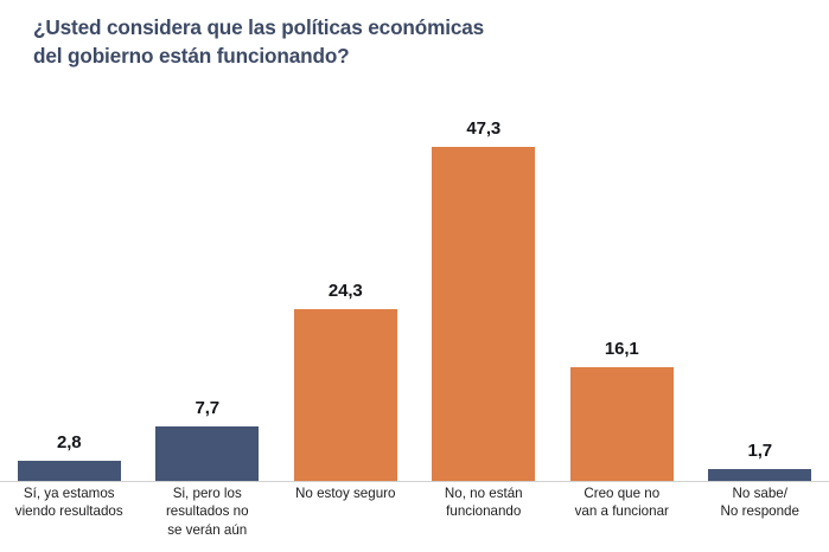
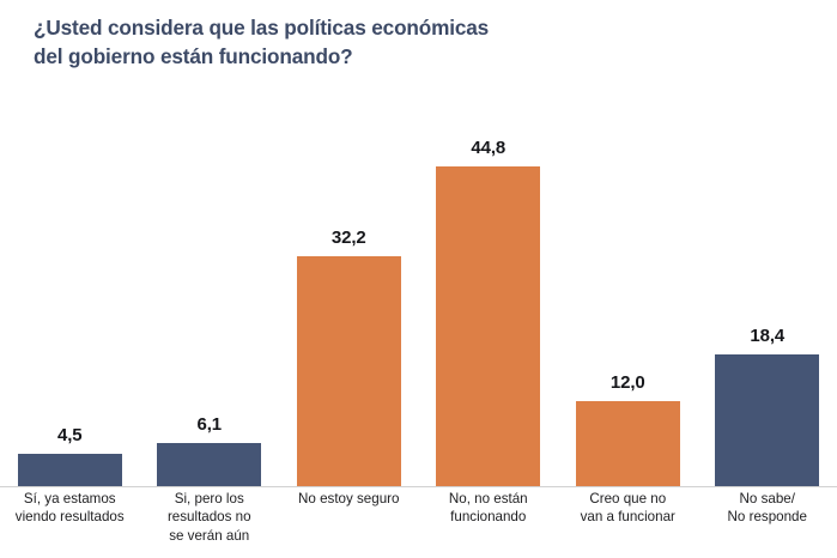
Sí, ya estamos viendo resultados: 2,8 -> 4,5
Si, pero los resultados no se verán aún: 7,7 -> 6,1
No estoy seguro: 24,3 -> 32,2
No, no están funcionando: 47,3 -> 44,8
Creo que no van a funcionar: 16,1 -> 12,0
No sabe/ No responde: 1,7 -> 18,4
